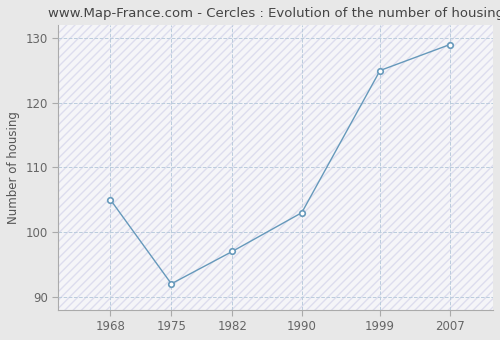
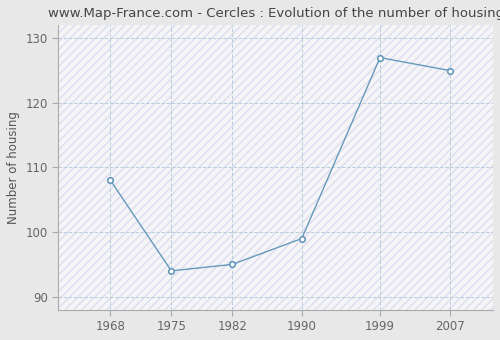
1968: 105 -> 108
1975: 92 -> 94
1982: 97 -> 95
1990: 103 -> 99
1999: 125 -> 127
2007: 129 -> 125
